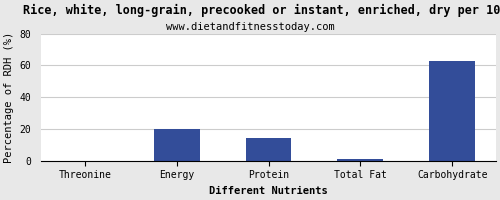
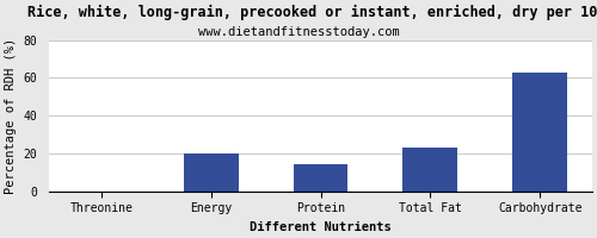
Total Fat: 1 -> 23
